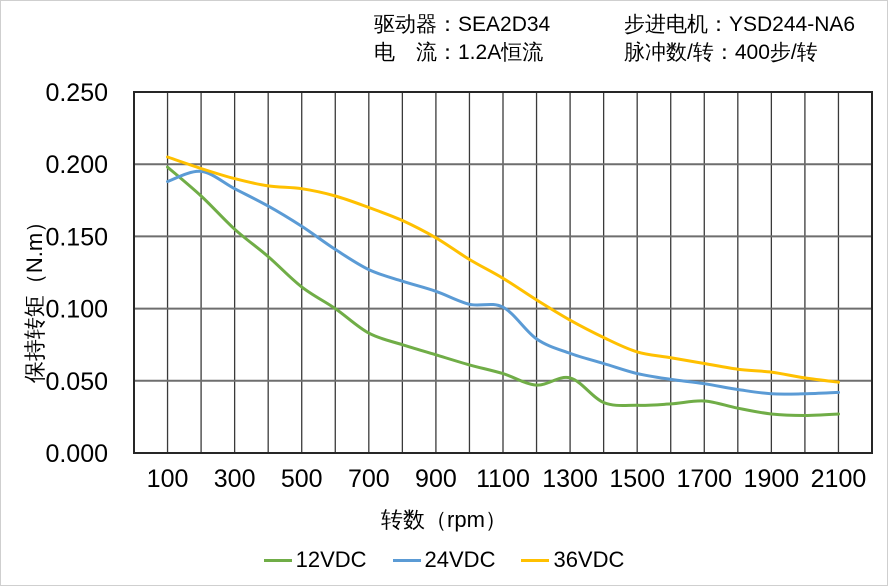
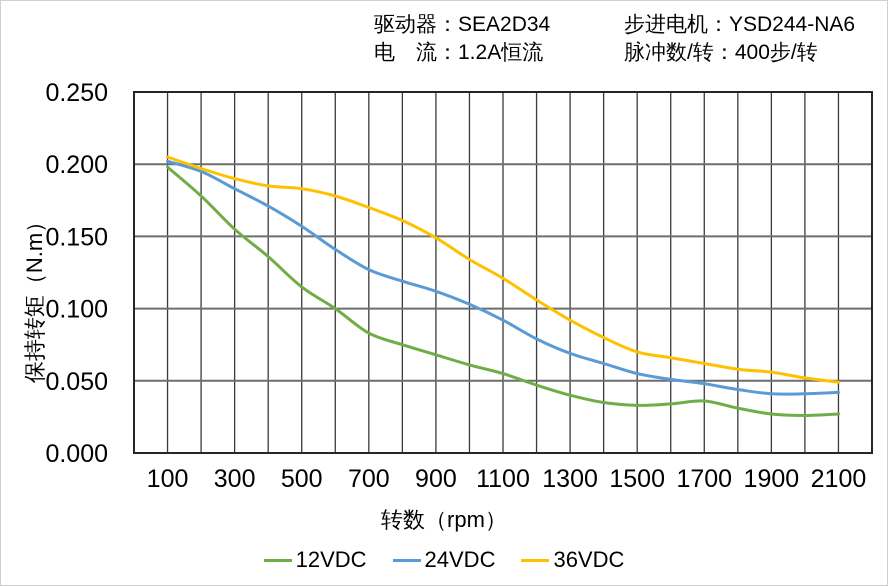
24VDC/100: 0.188 -> 0.202
24VDC/1100: 0.101 -> 0.092
12VDC/1300: 0.052 -> 0.040
